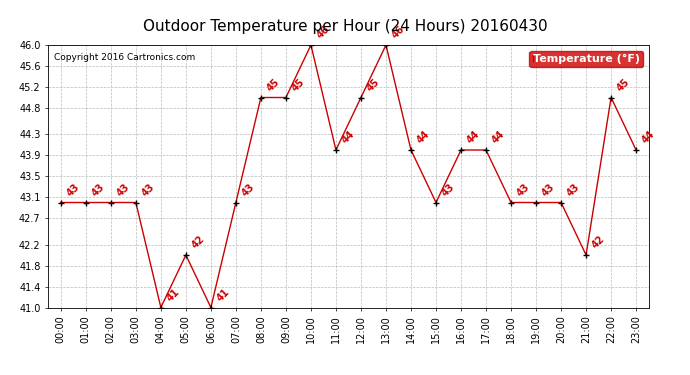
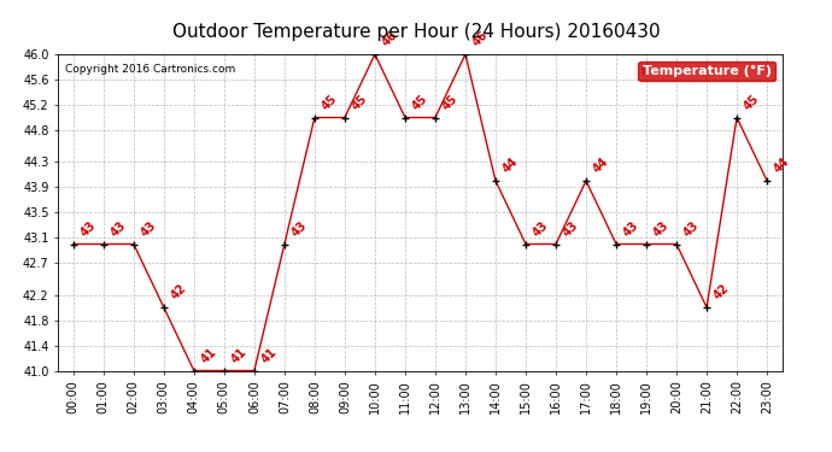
03:00: 43 -> 42
05:00: 42 -> 41
11:00: 44 -> 45
16:00: 44 -> 43
